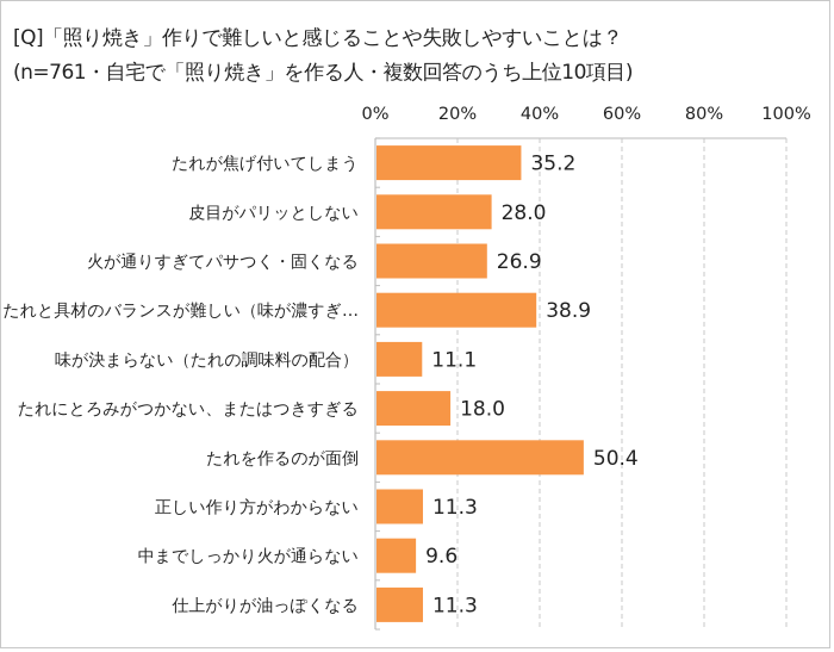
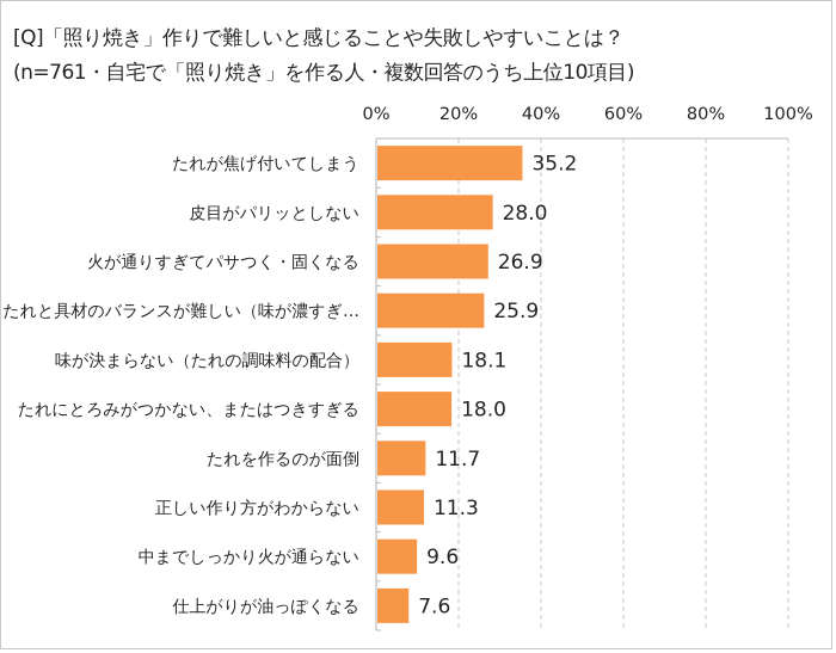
たれと具材のバランスが難しい（味が濃すぎ…: 38.9 -> 25.9
味が決まらない（たれの調味料の配合）: 11.1 -> 18.1
たれを作るのが面倒: 50.4 -> 11.7
仕上がりが油っぽくなる: 11.3 -> 7.6
